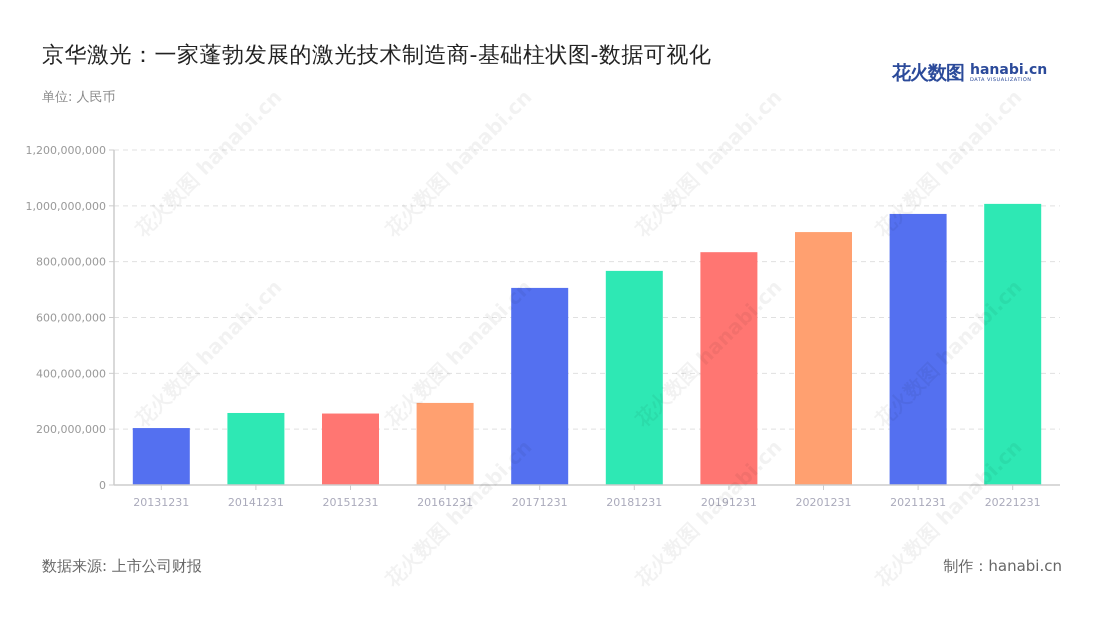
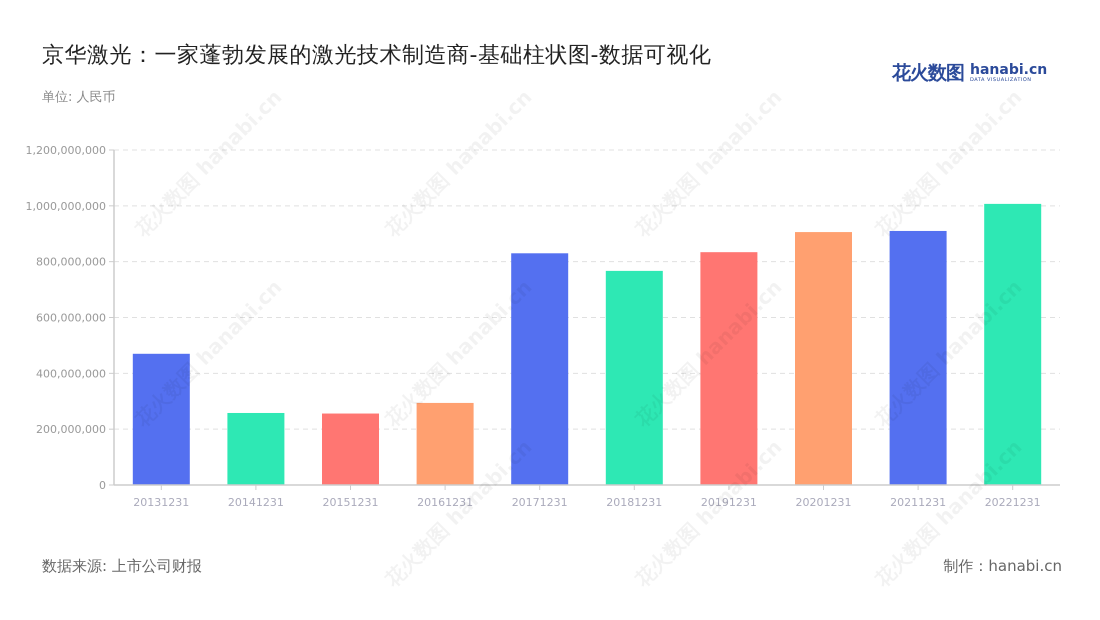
20131231: 200000000 -> 470000000
20171231: 710000000 -> 830000000
20211231: 970000000 -> 910000000
